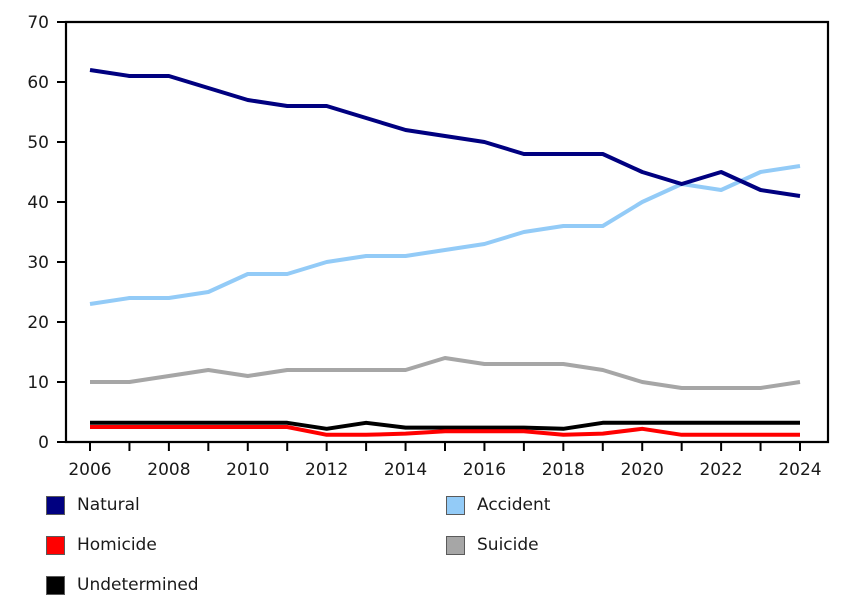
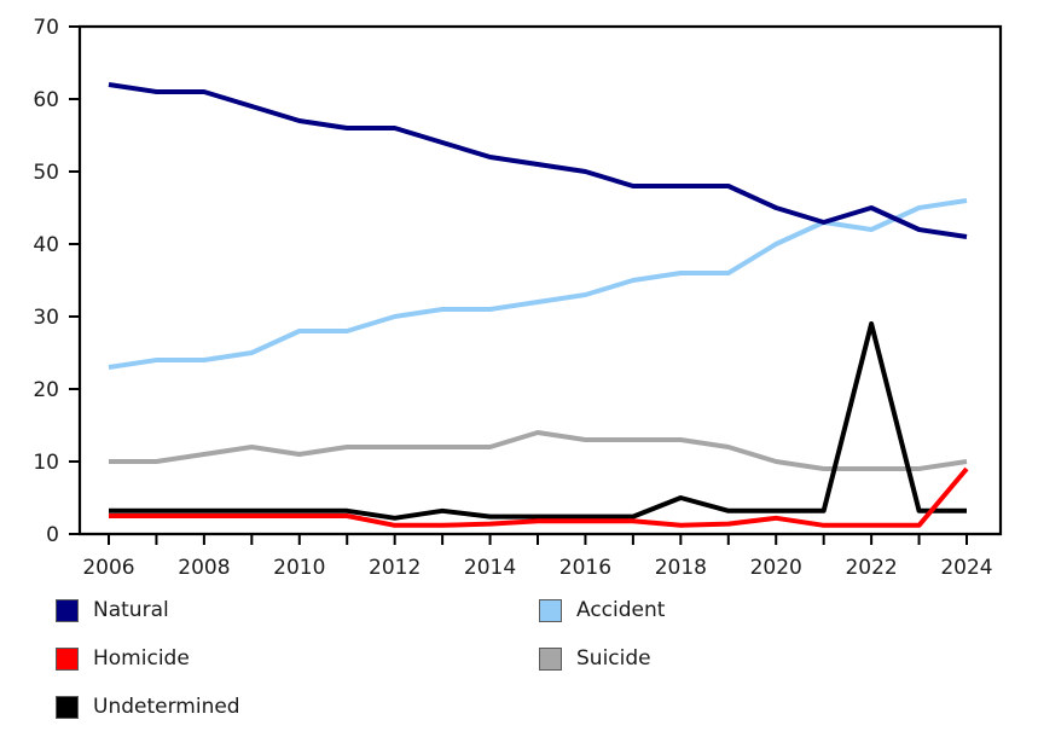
Undetermined/2018: 2 -> 5
Undetermined/2022: 3 -> 29
Homicide/2024: 1 -> 9
